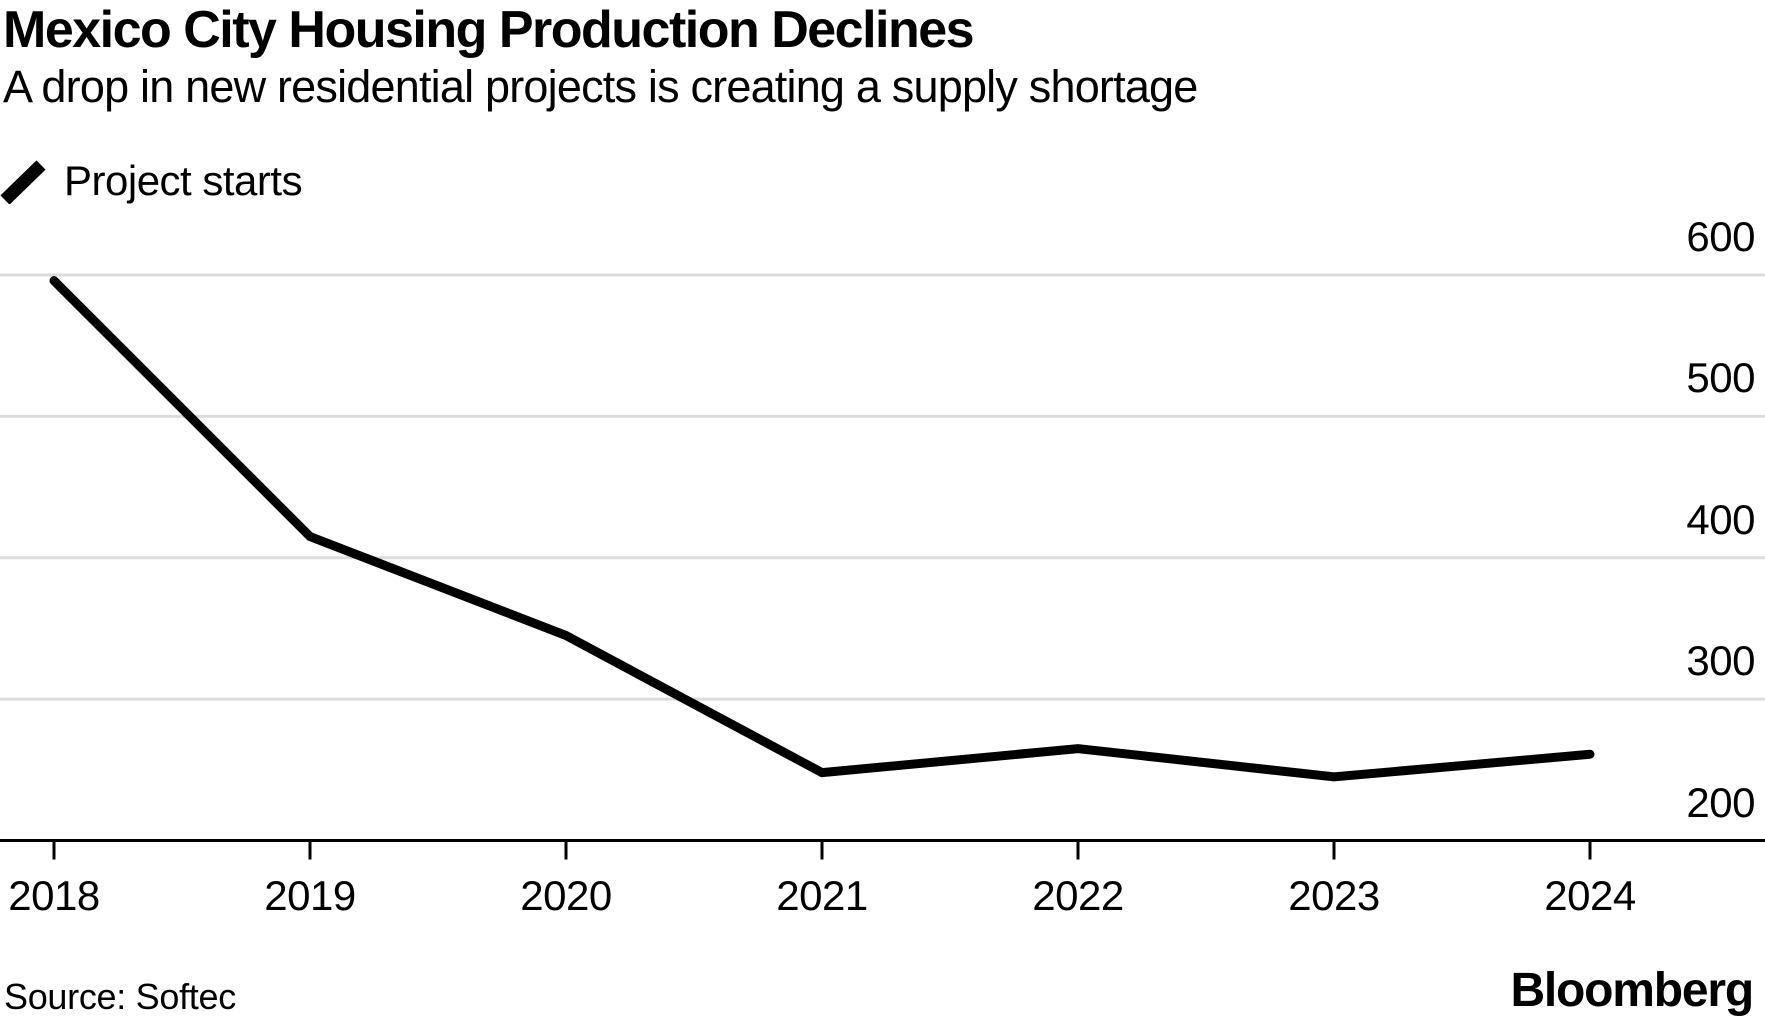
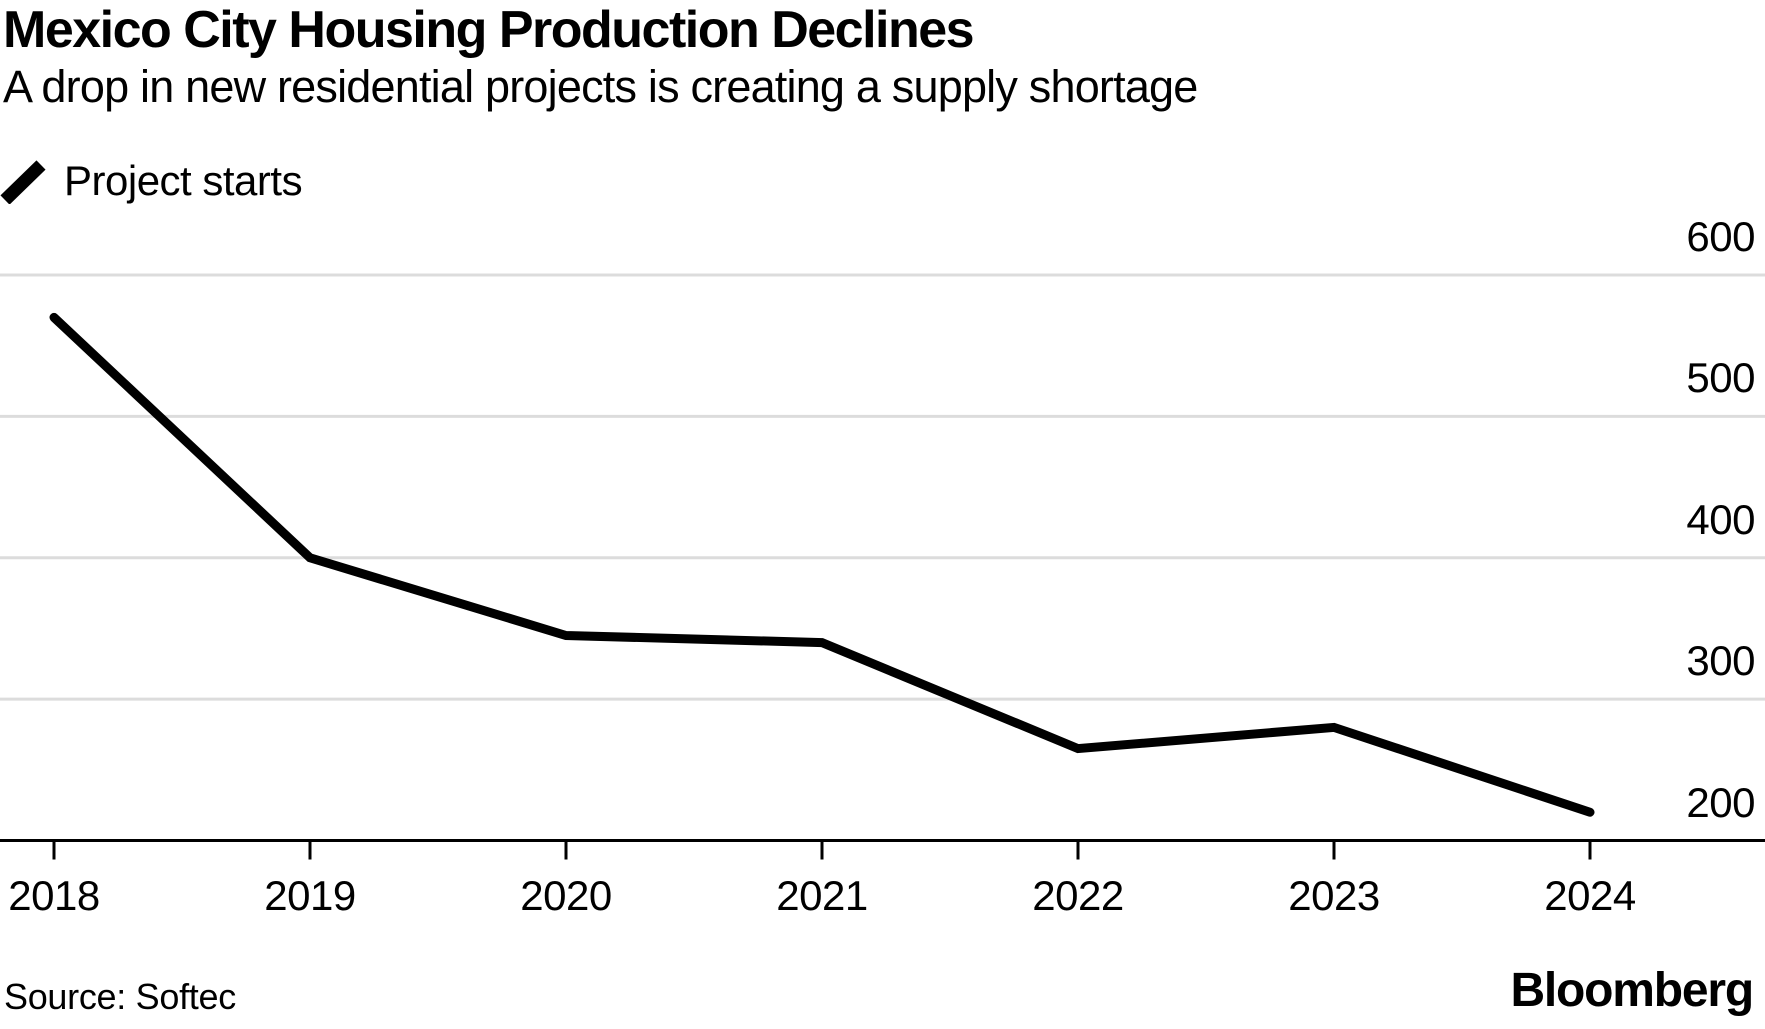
2018: 596 -> 570
2019: 415 -> 400
2021: 248 -> 340
2023: 245 -> 280
2024: 261 -> 220
